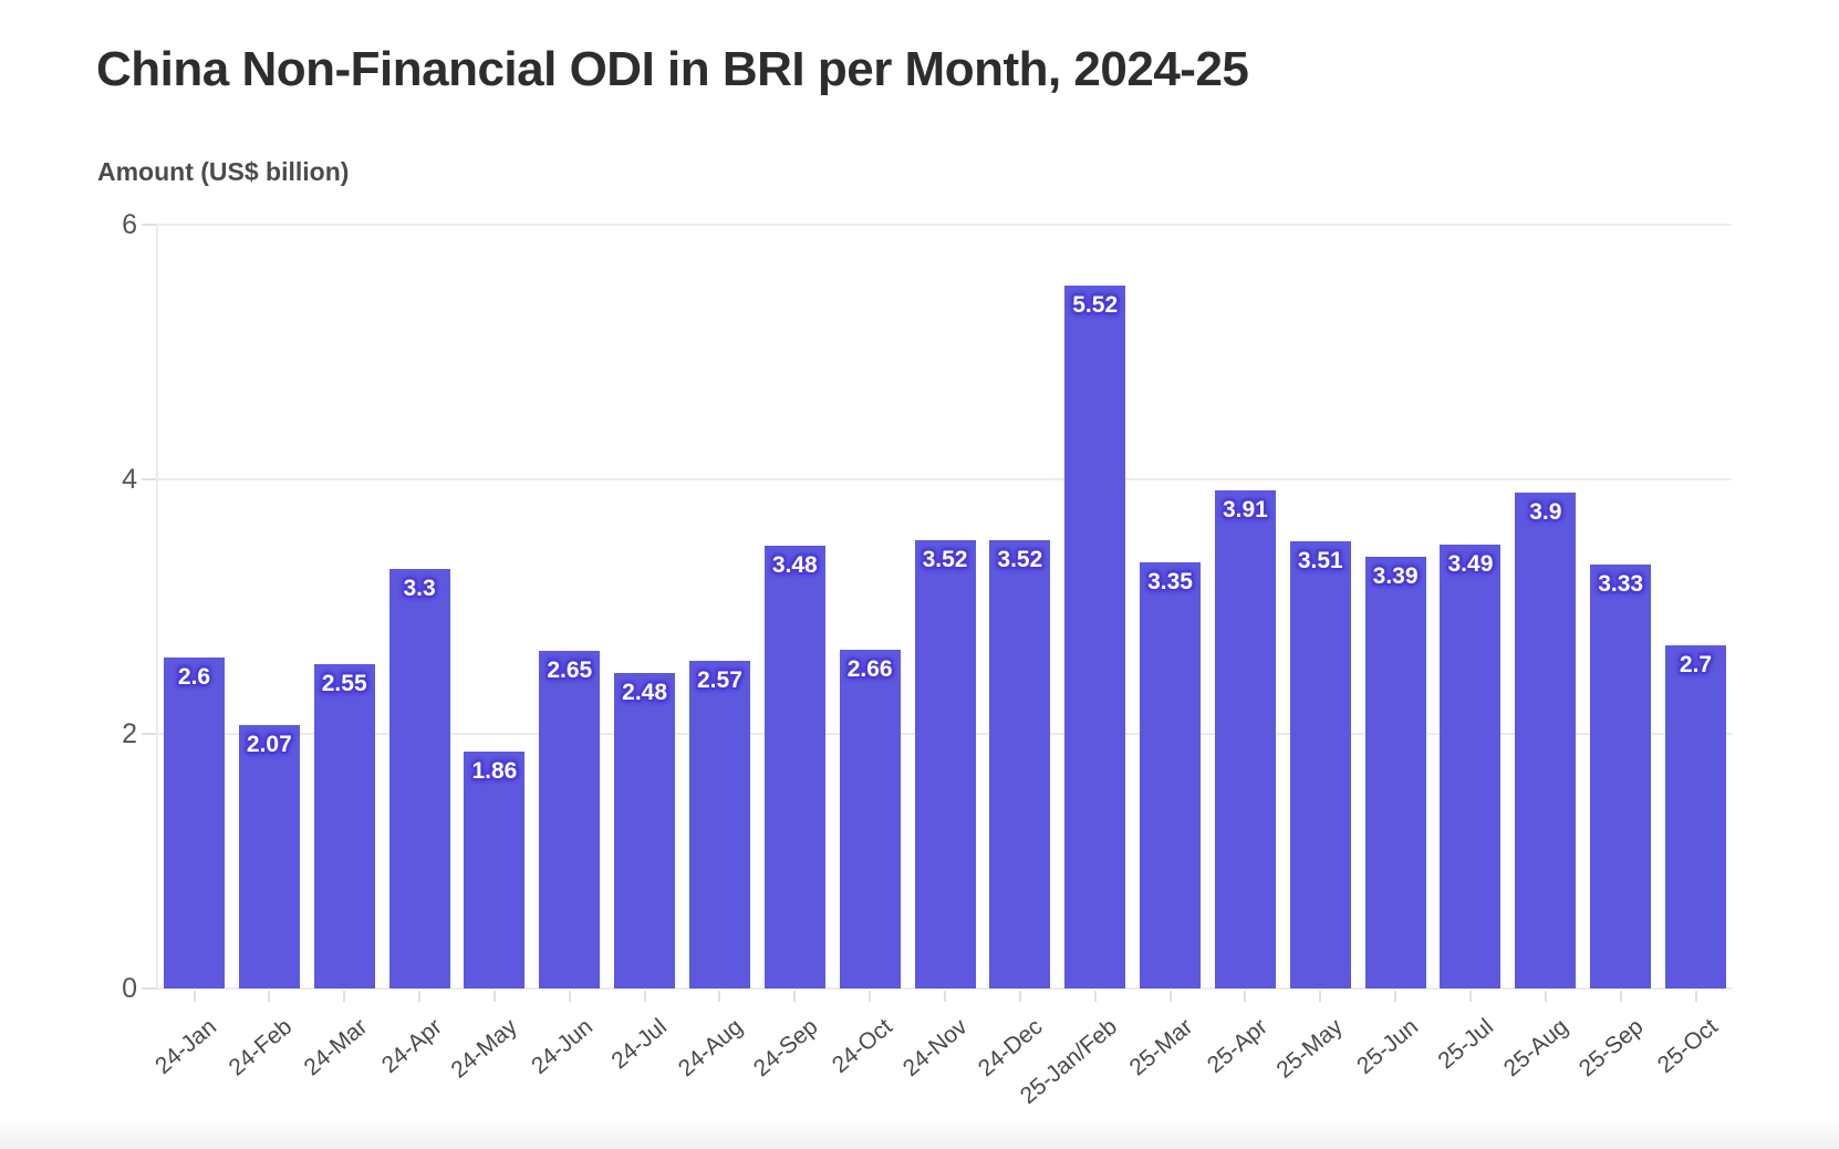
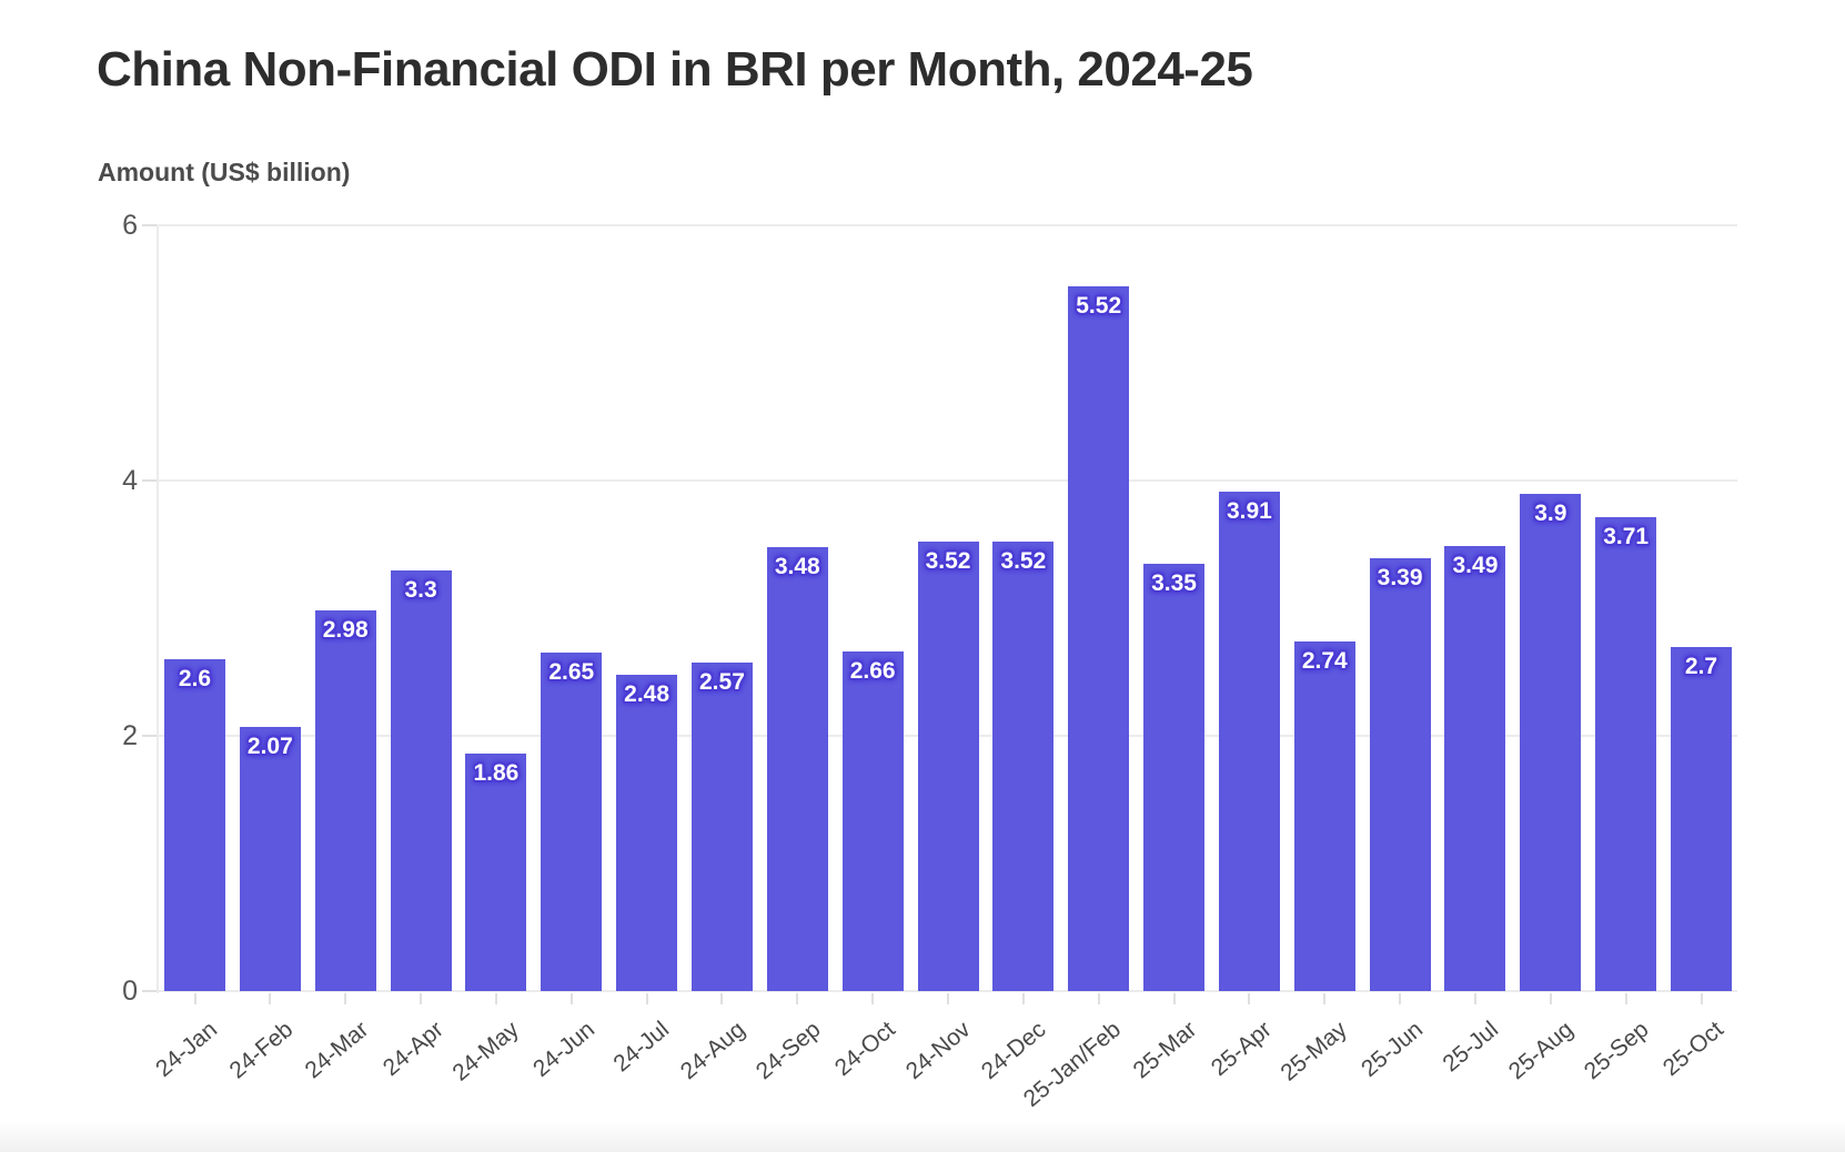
24-Mar: 2.55 -> 2.98
25-May: 3.51 -> 2.74
25-Sep: 3.33 -> 3.71
